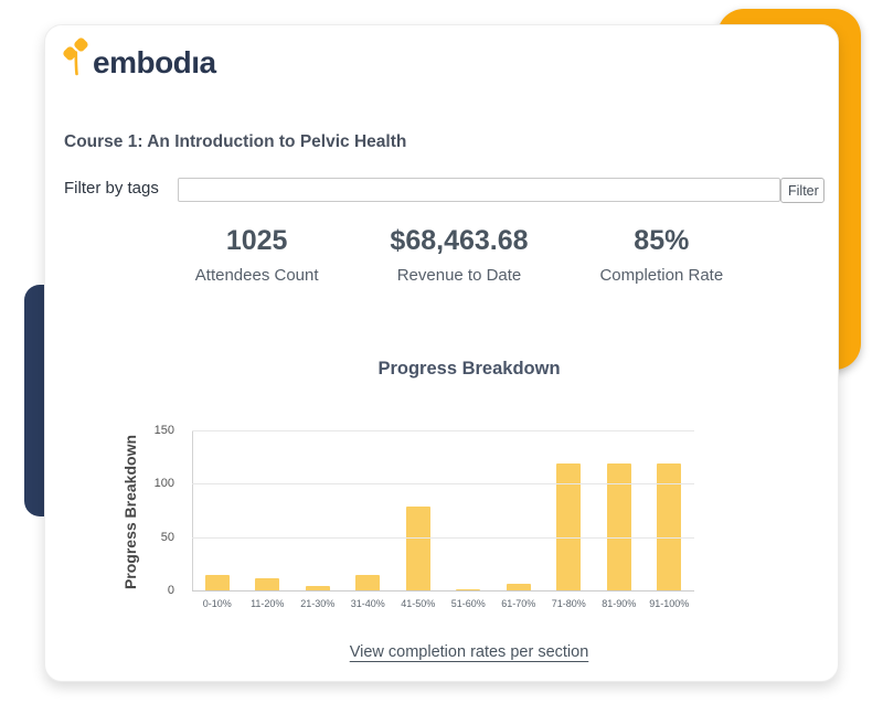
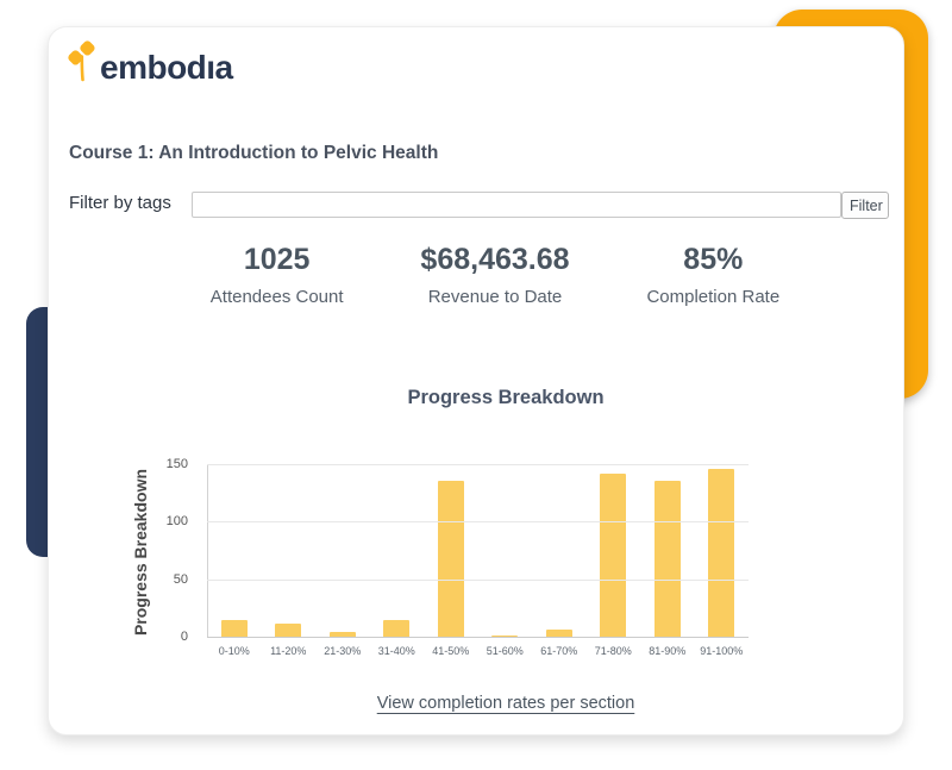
41-50%: 80 -> 140
71-80%: 120 -> 140
81-90%: 120 -> 140
91-100%: 120 -> 150
